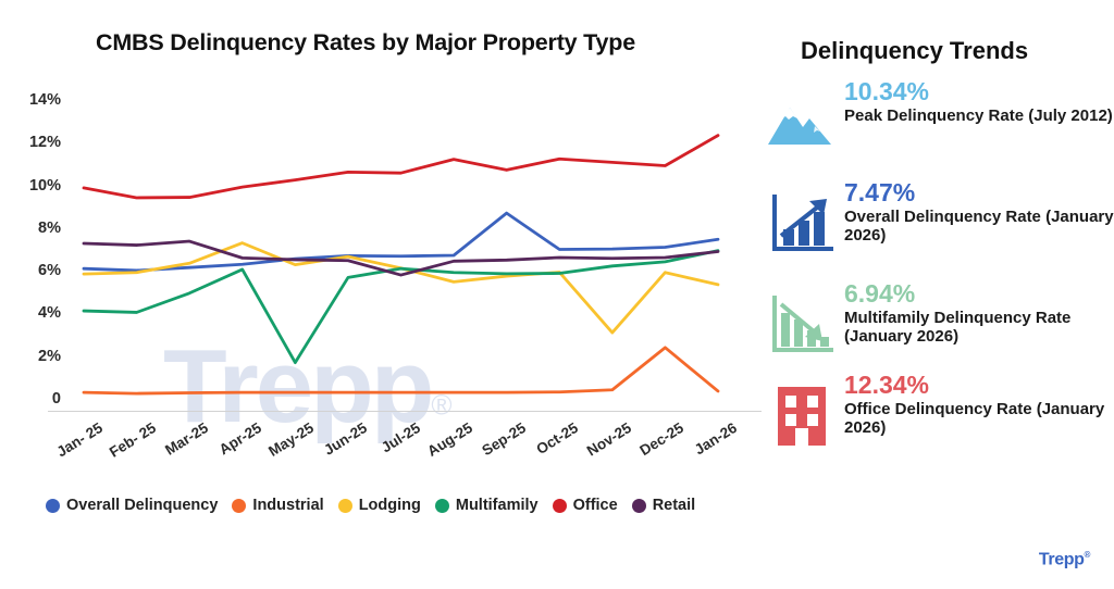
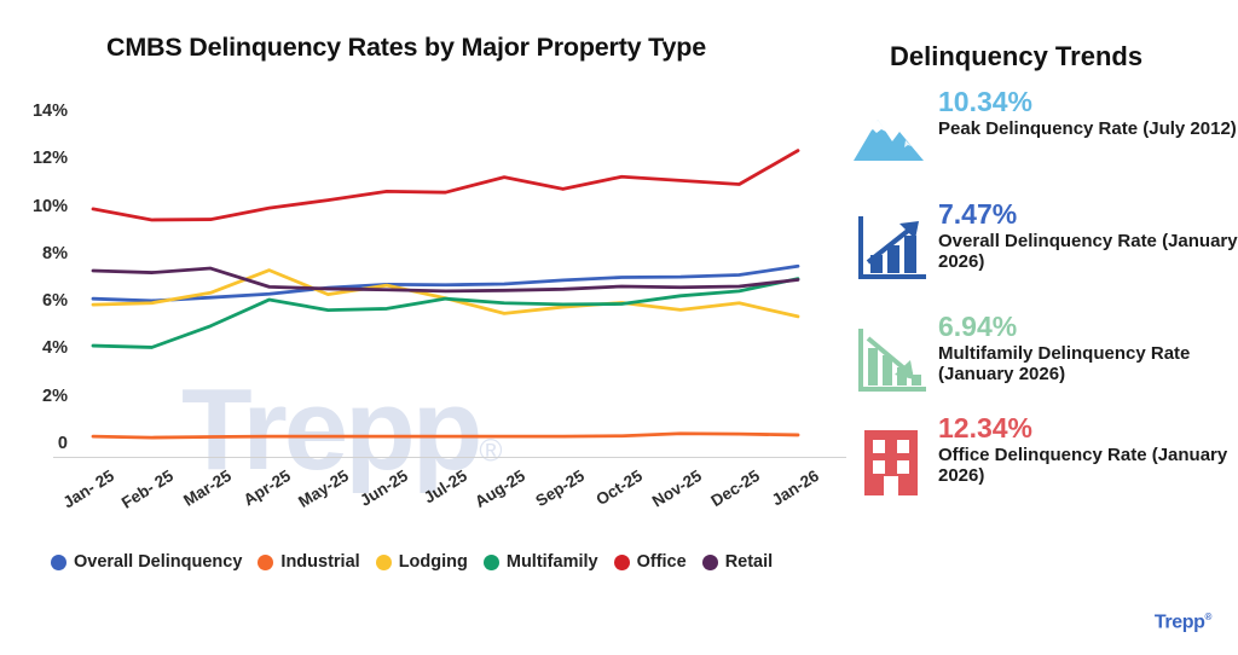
Multifamily/May-25: 1.7% -> 5.6%
Retail/Jul-25: 5.8% -> 6.4%
Overall Delinquency/Sep-25: 8.7% -> 6.9%
Lodging/Nov-25: 3.1% -> 5.6%
Industrial/Dec-25: 2.4% -> 0.4%
